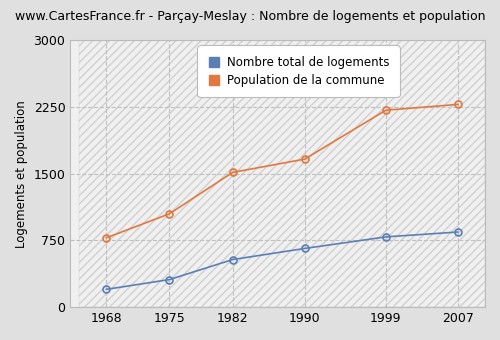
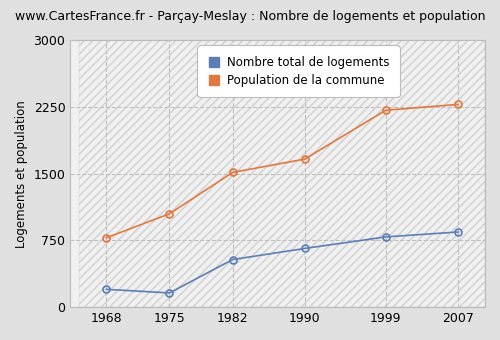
Nombre total de logements/1975: 310 -> 160
